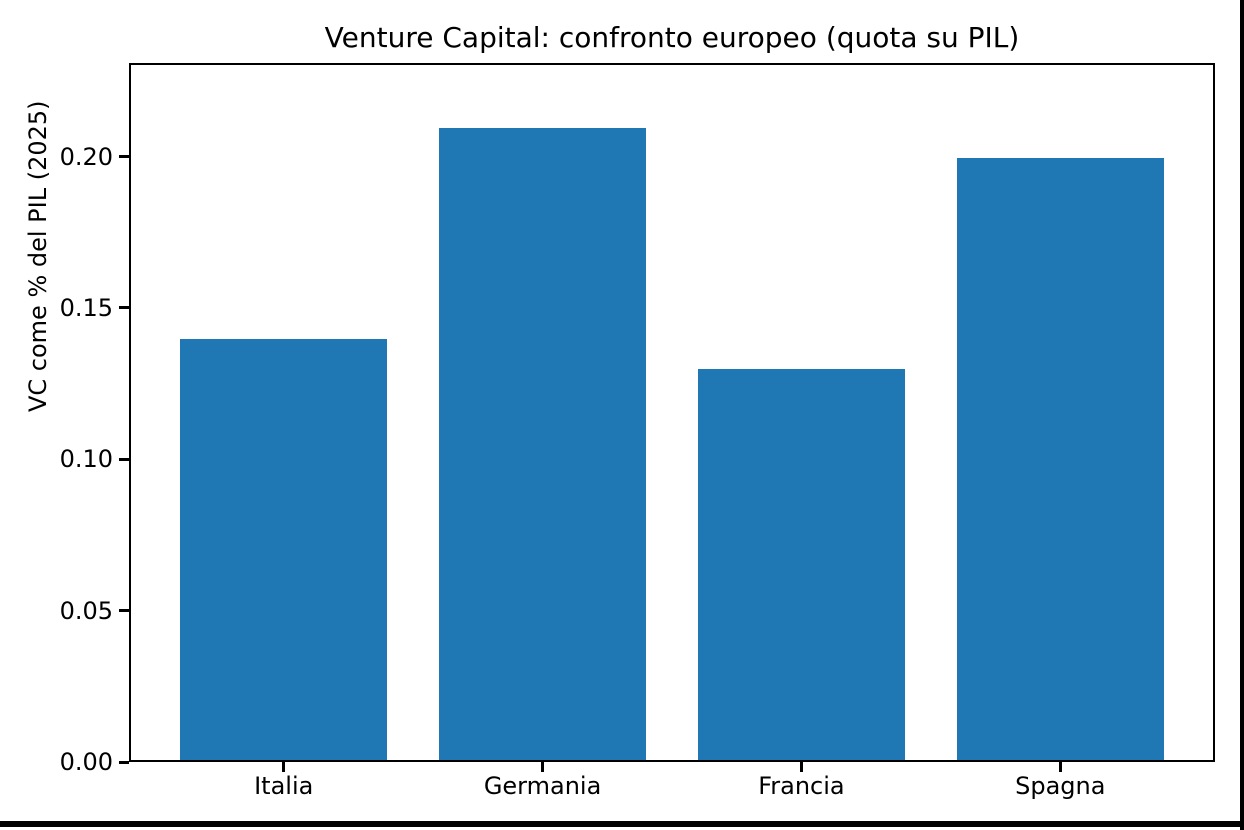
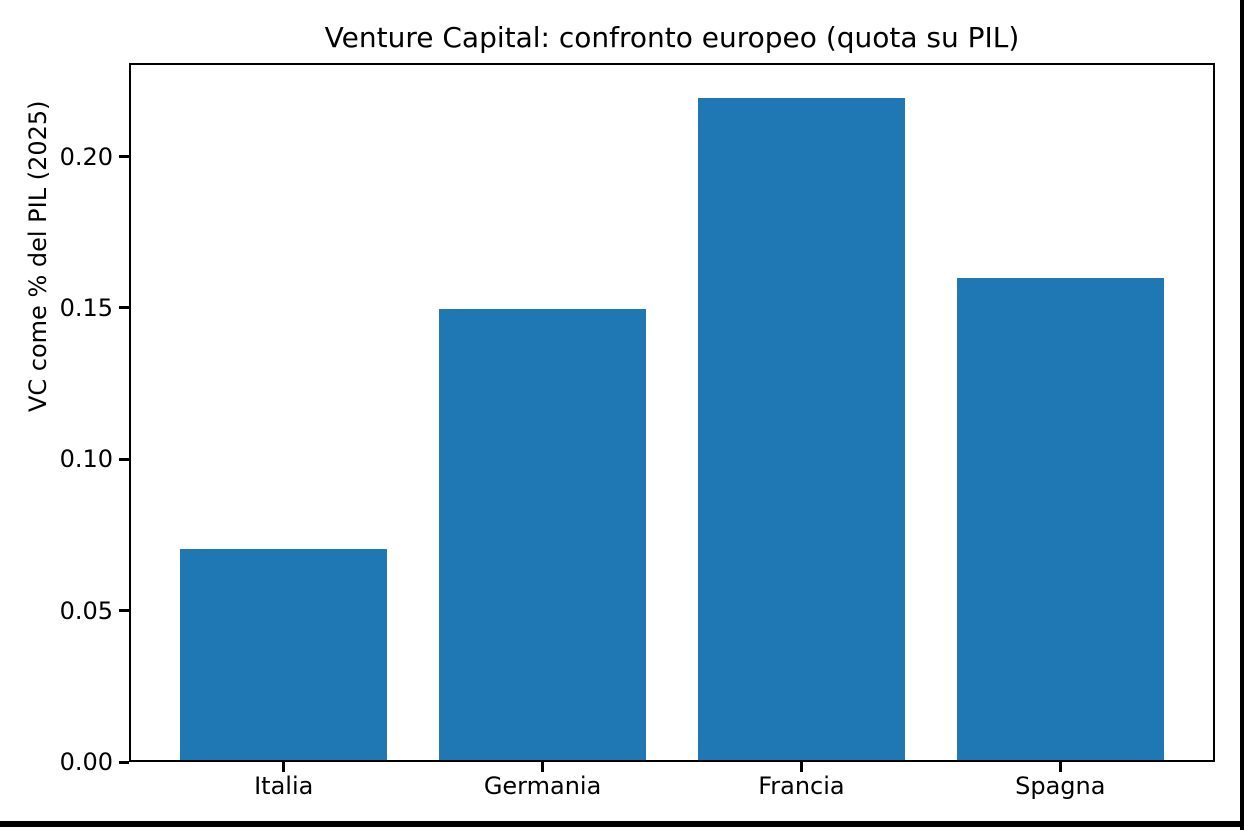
Italia: 0.14 -> 0.07
Germania: 0.21 -> 0.15
Francia: 0.13 -> 0.22
Spagna: 0.20 -> 0.16
